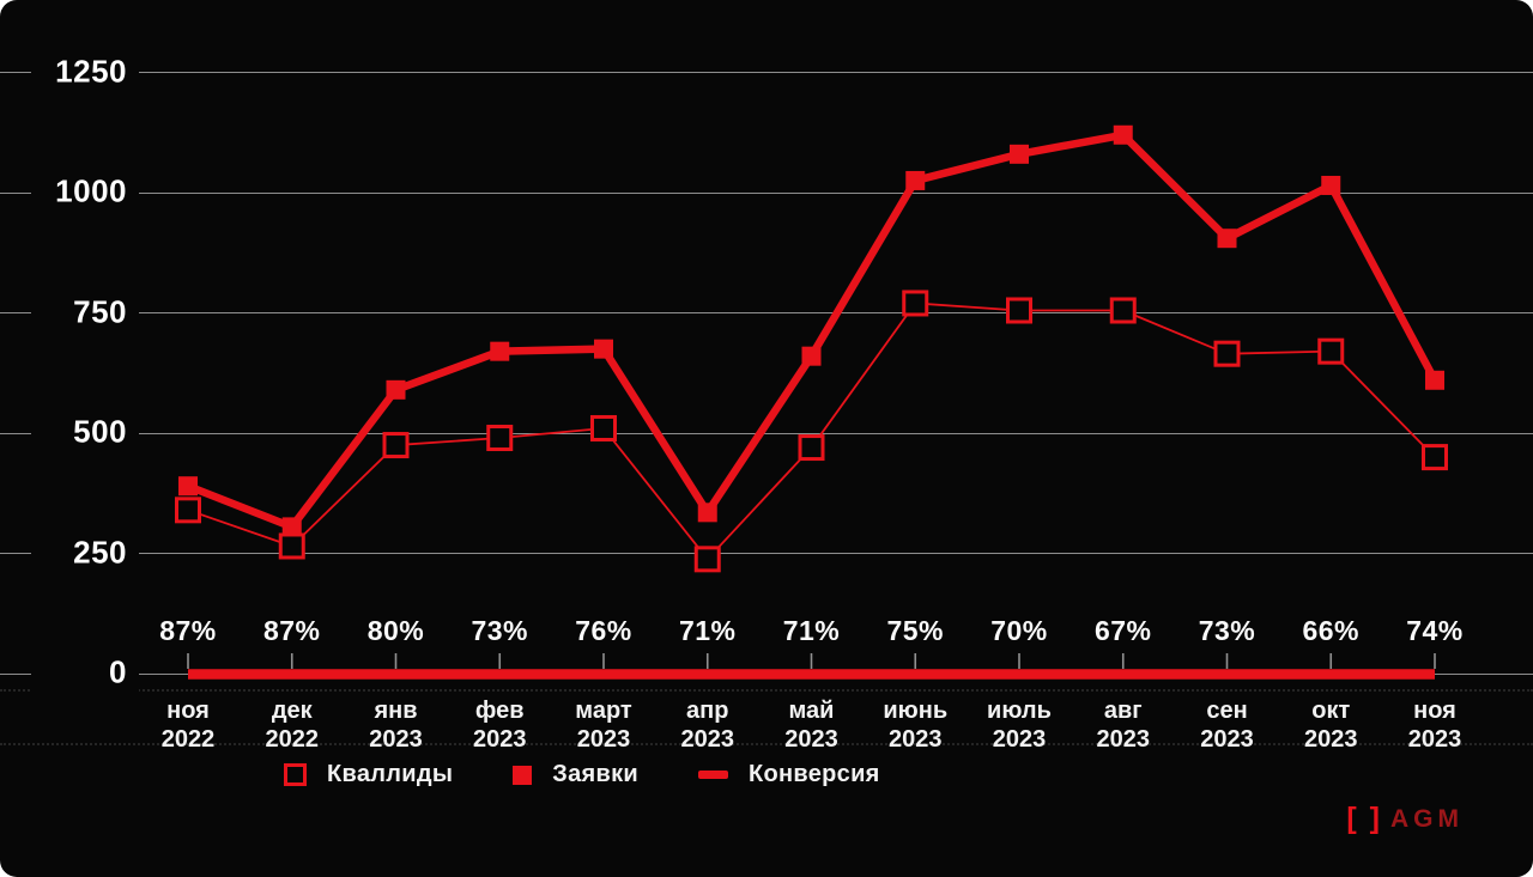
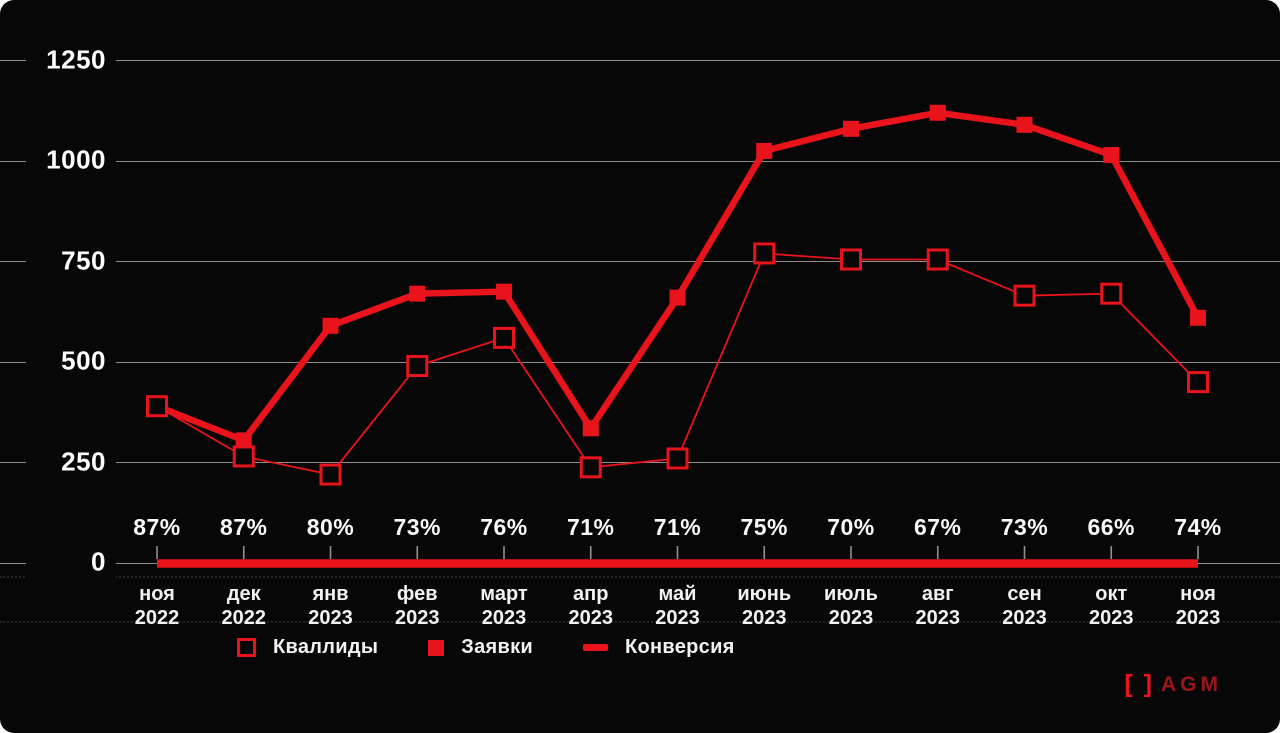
Кваллиды/ноя 2022: 340 -> 390
Кваллиды/янв 2023: 480 -> 220
Кваллиды/март 2023: 510 -> 560
Кваллиды/май 2023: 470 -> 260
Заявки/сен 2023: 900 -> 1090
